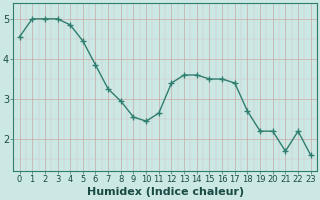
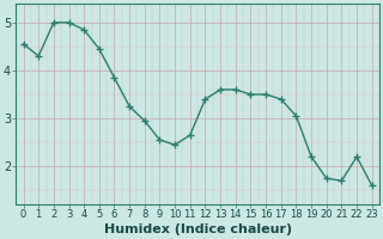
1: 5.00 -> 4.30
18: 2.70 -> 3.05
20: 2.20 -> 1.75
